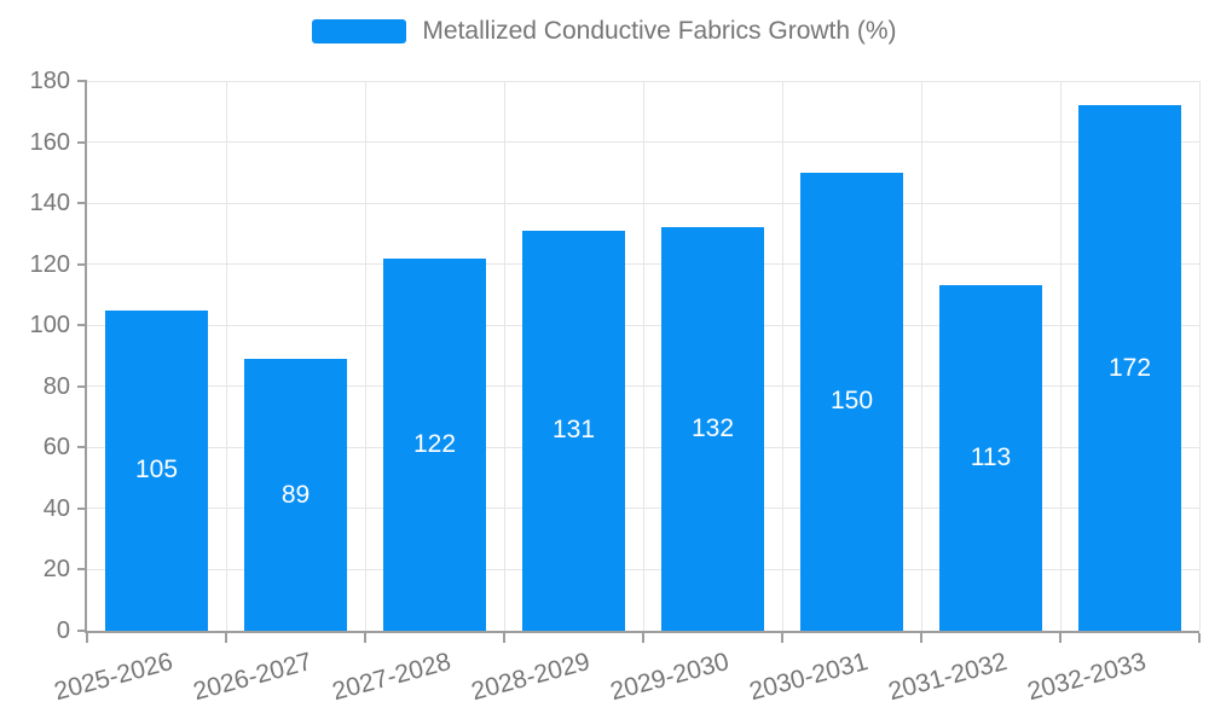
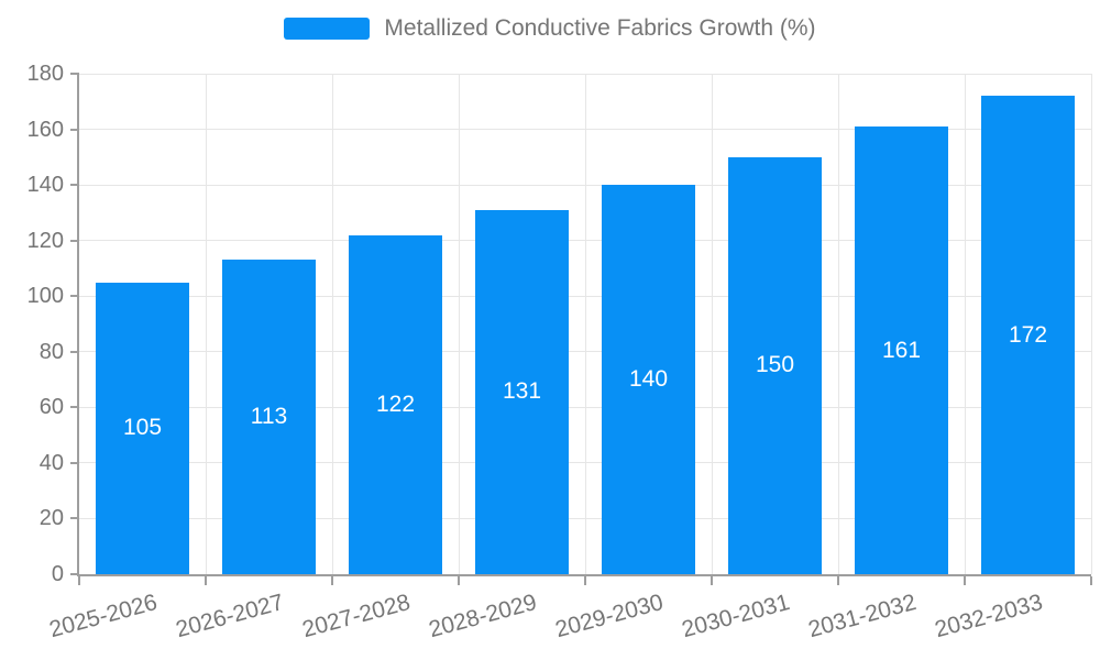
2026-2027: 89 -> 113
2029-2030: 132 -> 140
2031-2032: 113 -> 161
